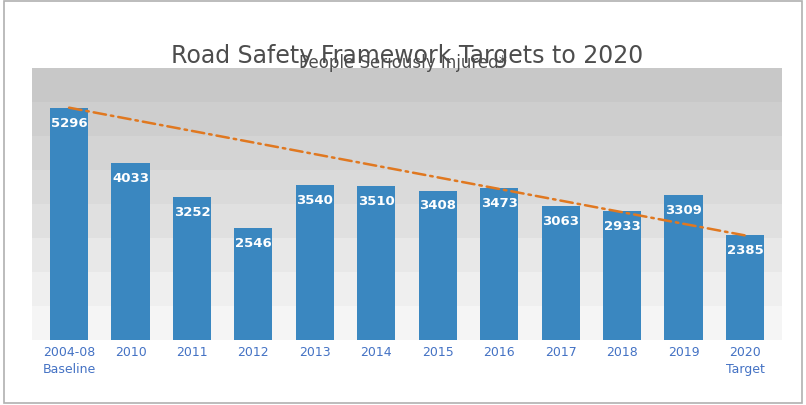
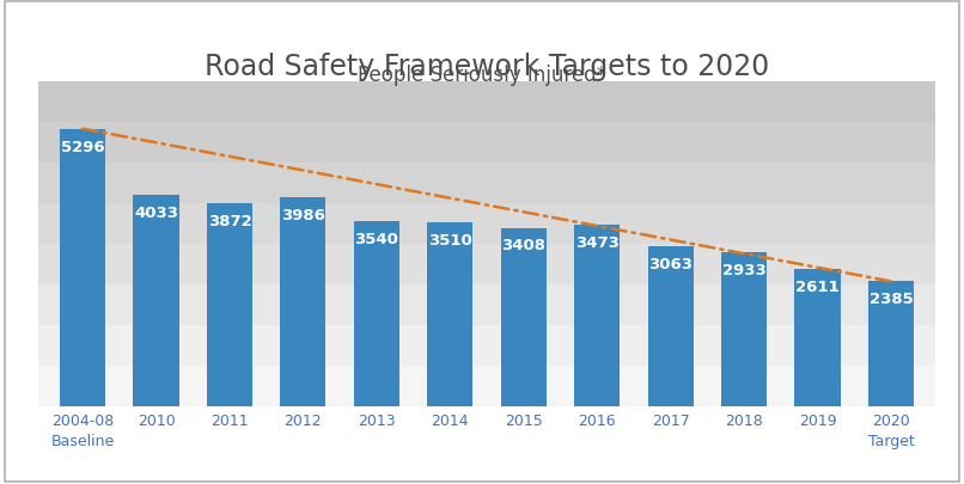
2011: 3252 -> 3872
2012: 2546 -> 3986
2019: 3309 -> 2611
